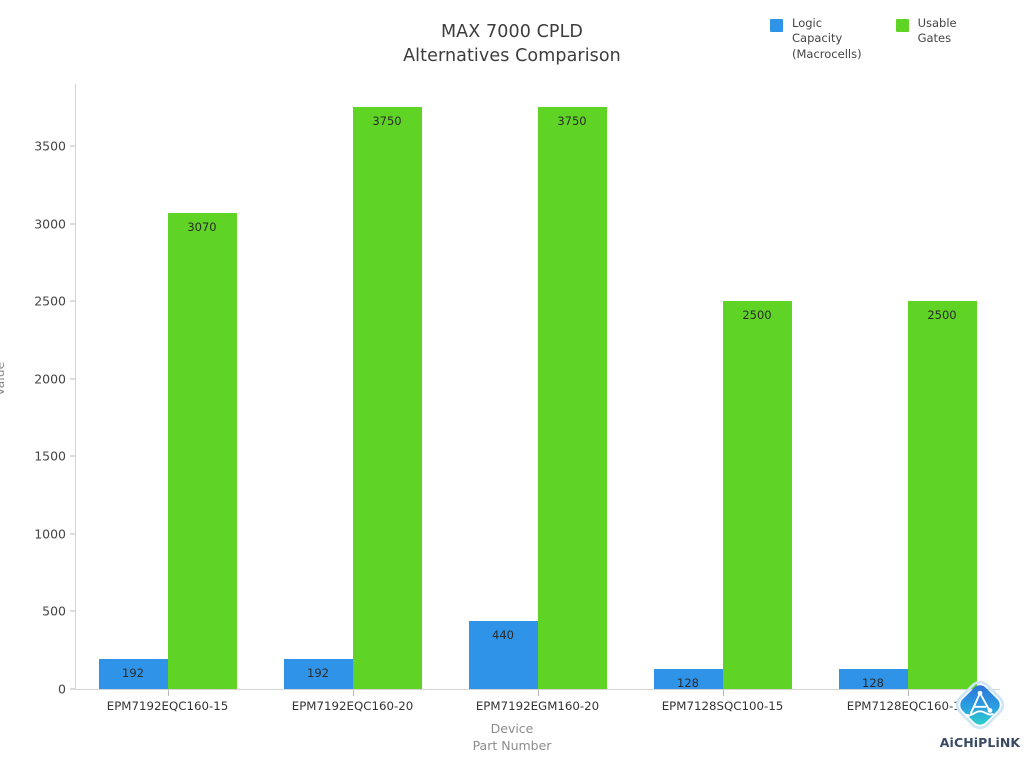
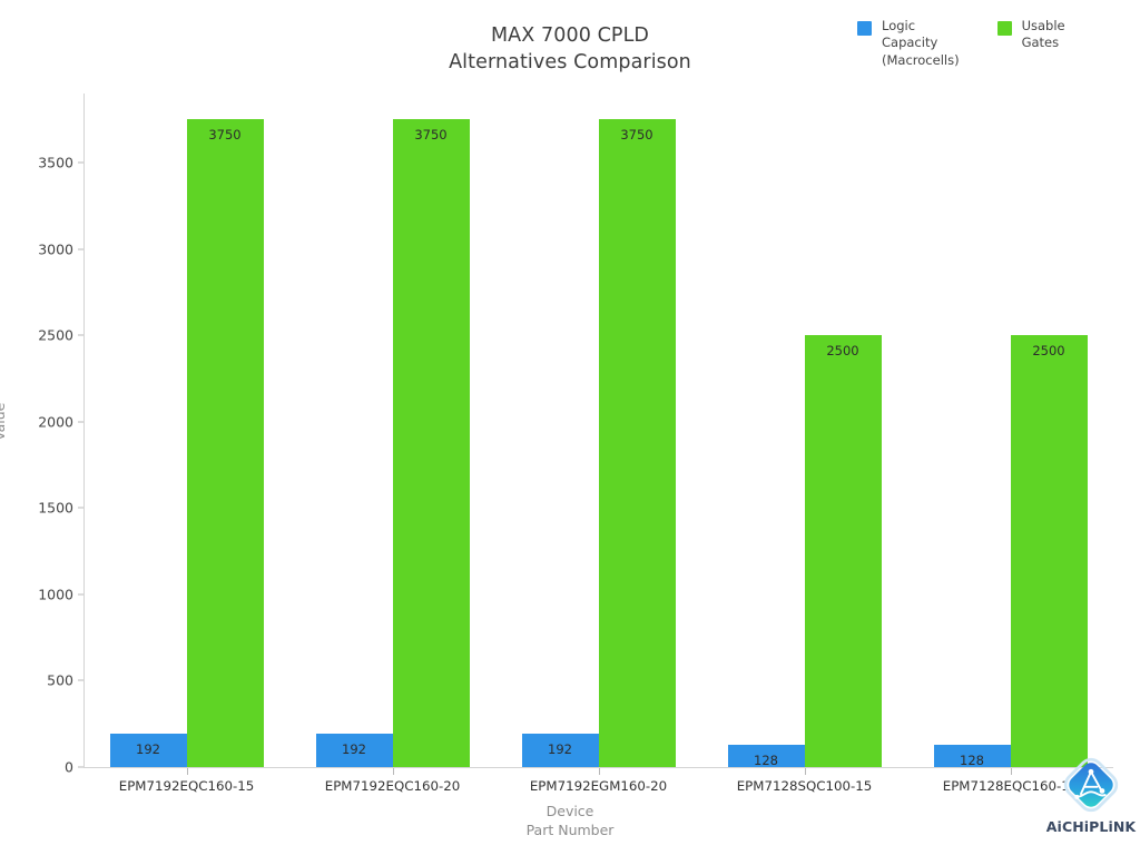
Usable Gates/EPM7192EQC160-15: 3070 -> 3750
Logic Capacity (Macrocells)/EPM7192EGM160-20: 440 -> 192
